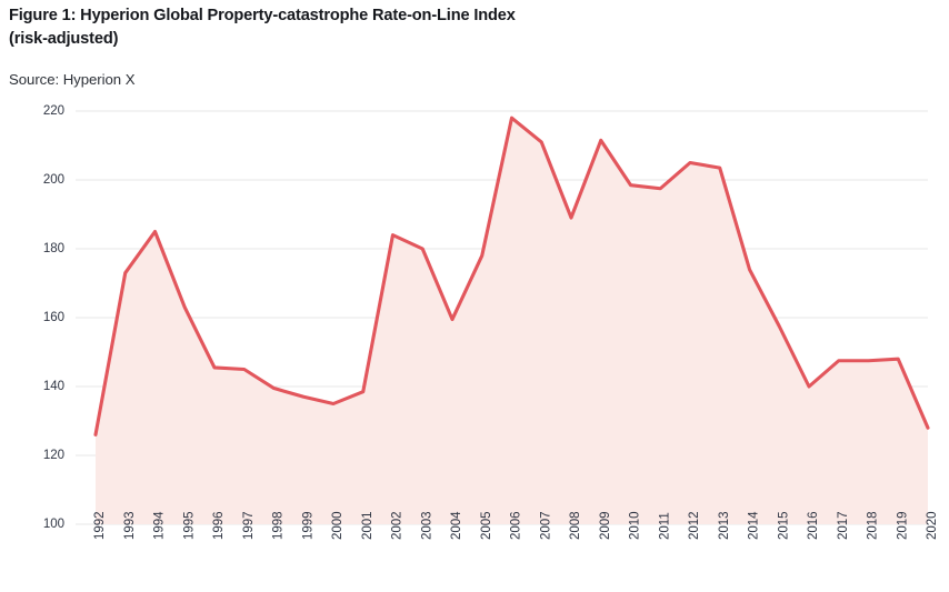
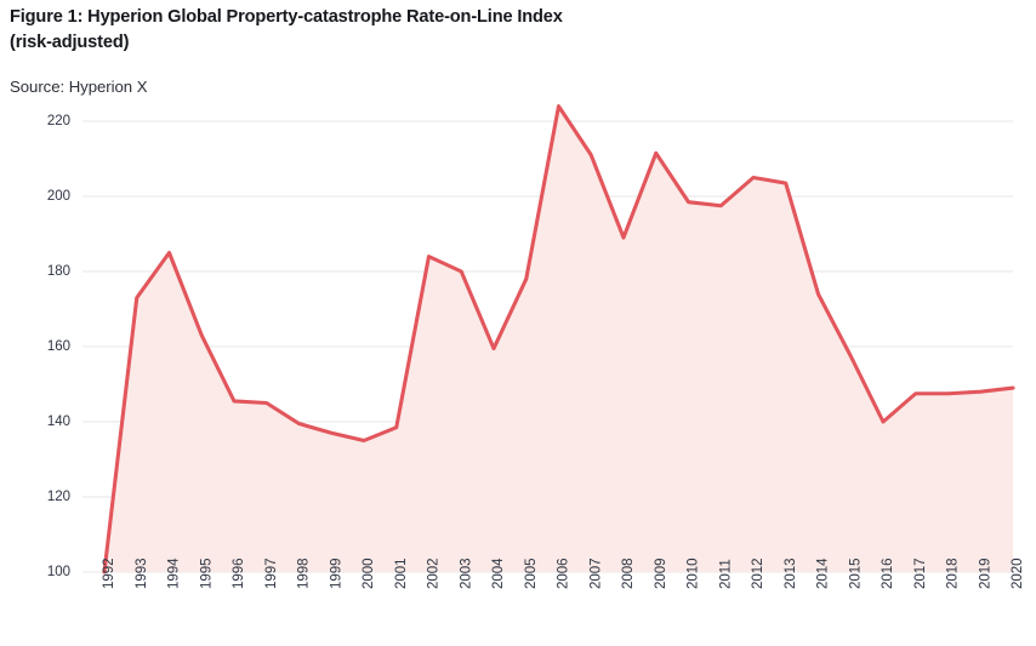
1992: 126 -> 100
2006: 218 -> 224
2020: 128 -> 149
